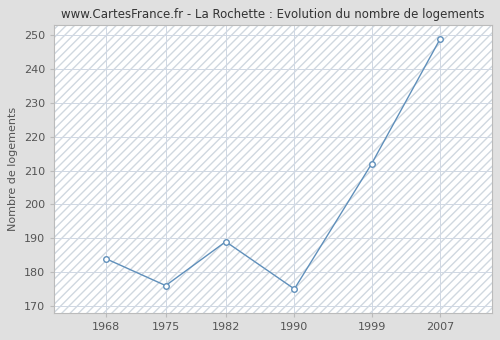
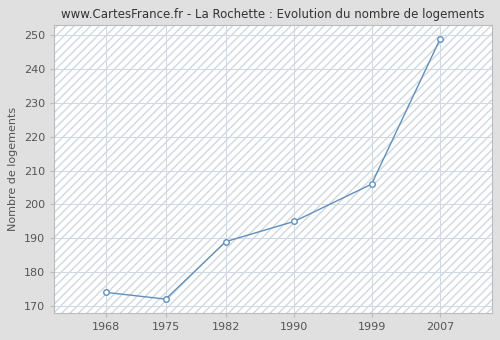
1968: 184 -> 174
1975: 176 -> 172
1990: 175 -> 195
1999: 212 -> 206
